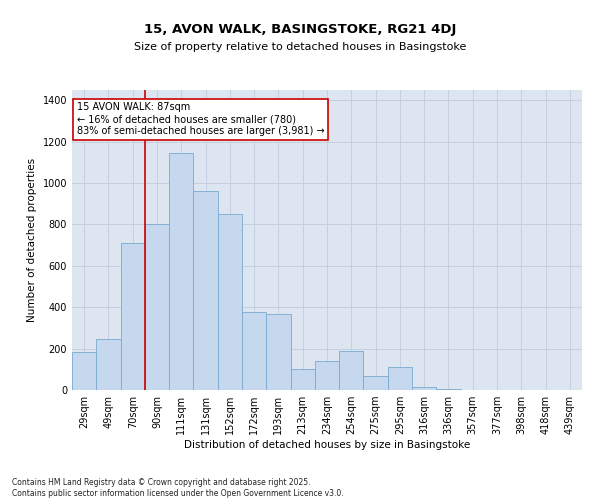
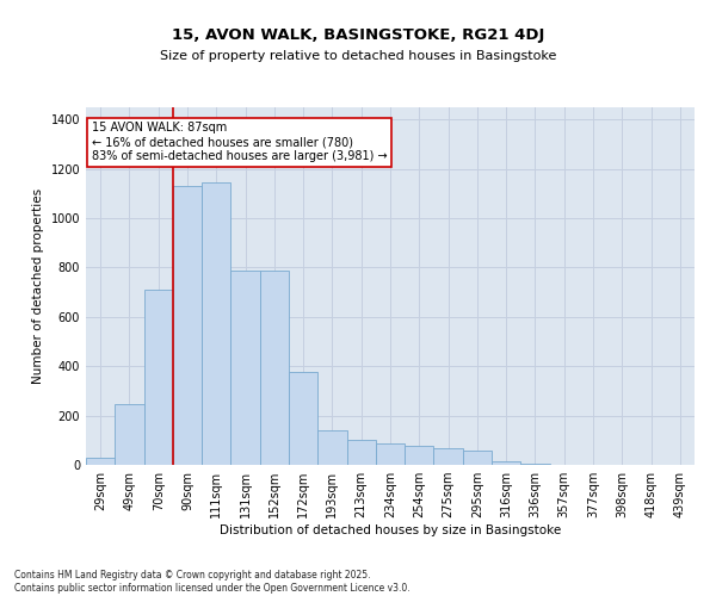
29sqm: 185 -> 30
90sqm: 800 -> 1130
131sqm: 960 -> 790
152sqm: 850 -> 790
193sqm: 365 -> 140
234sqm: 140 -> 85
254sqm: 190 -> 75
295sqm: 110 -> 60
